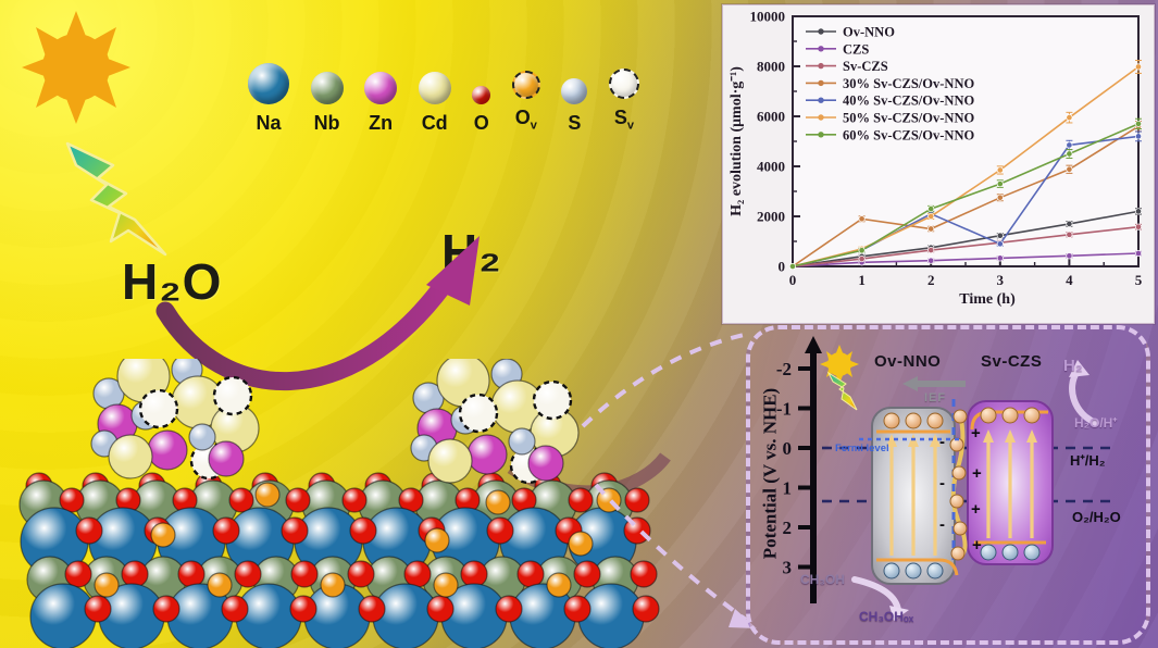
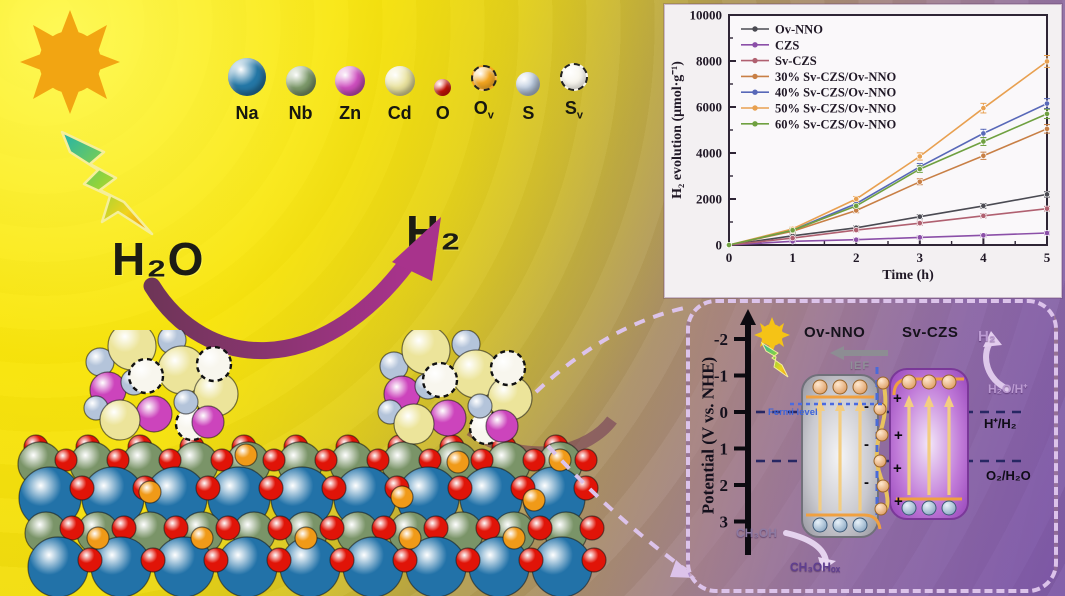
30% Sv-CZS/Ov-NNO/1: 1900 -> 600
40% Sv-CZS/Ov-NNO/2: 2100 -> 1800
60% Sv-CZS/Ov-NNO/2: 2300 -> 1700
40% Sv-CZS/Ov-NNO/3: 900 -> 3400
30% Sv-CZS/Ov-NNO/5: 5600 -> 5000
40% Sv-CZS/Ov-NNO/5: 5200 -> 6200
